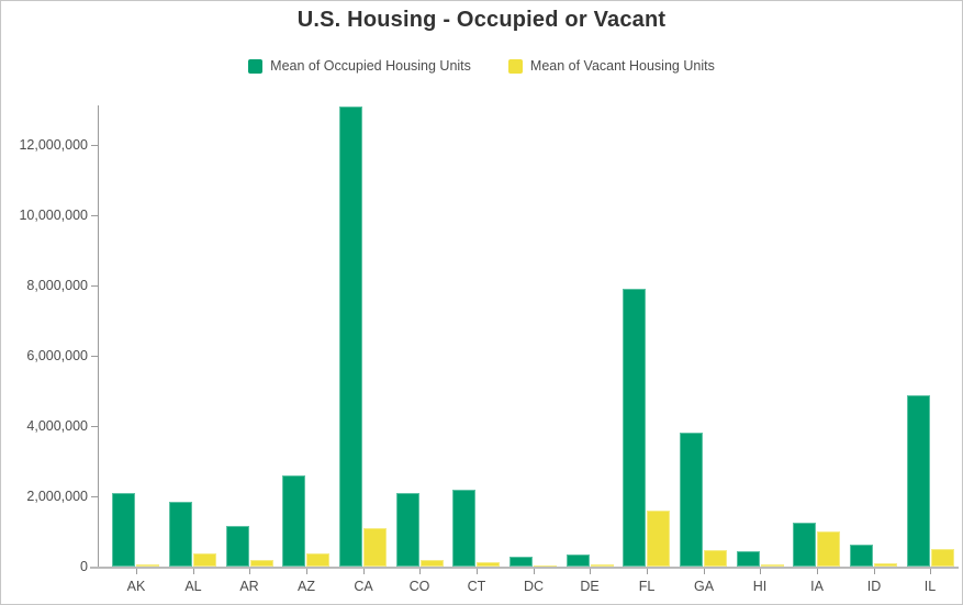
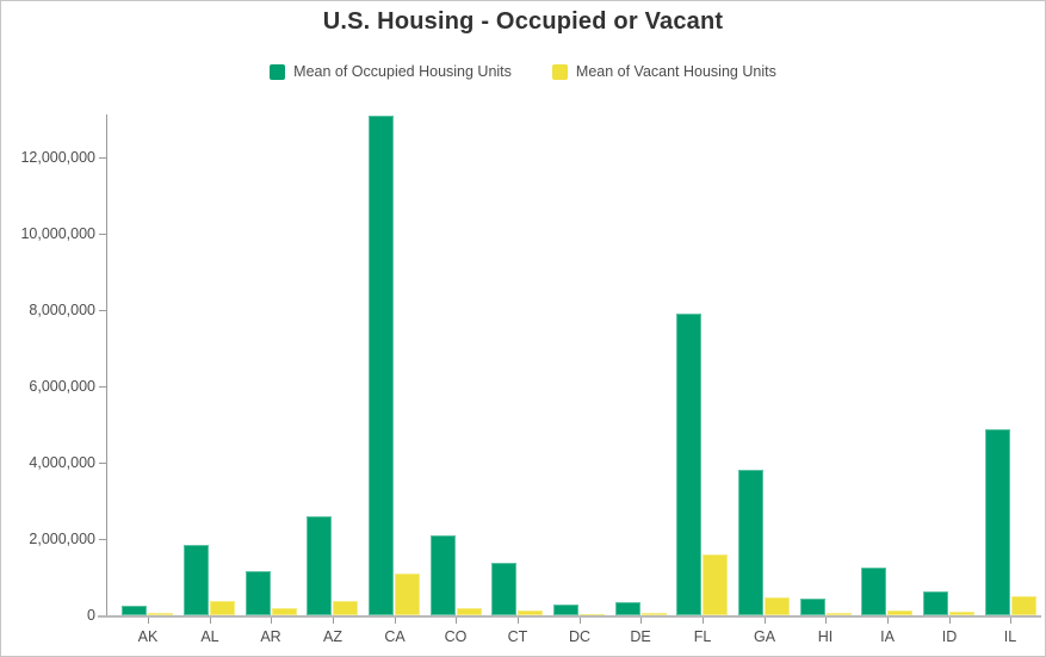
Mean of Occupied Housing Units/AK: 2100000 -> 200000
Mean of Occupied Housing Units/CT: 2200000 -> 1400000
Mean of Vacant Housing Units/IA: 1000000 -> 100000
